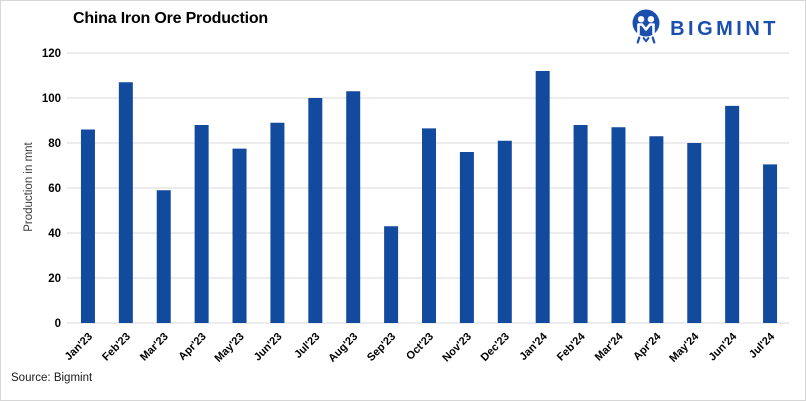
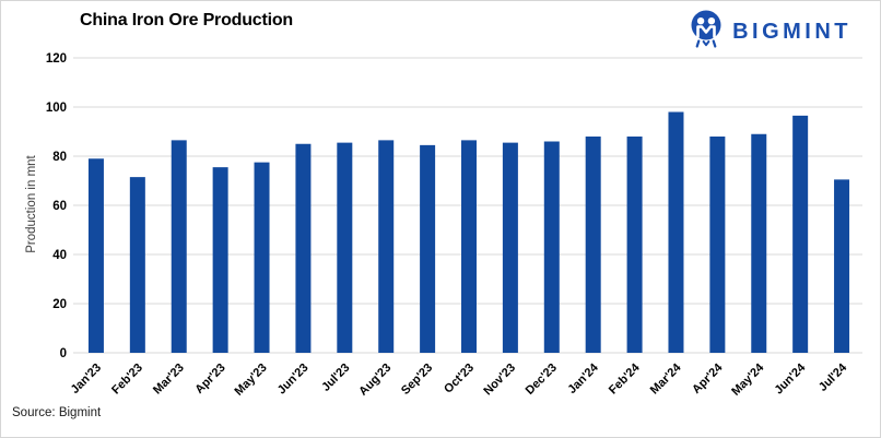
Jan'23: 86 -> 79
Feb'23: 107 -> 72
Mar'23: 59 -> 86
Apr'23: 88 -> 76
Jun'23: 89 -> 85
Jul'23: 100 -> 86
Aug'23: 103 -> 86
Sep'23: 43 -> 84
Nov'23: 76 -> 86
Dec'23: 81 -> 86
Jan'24: 112 -> 88
Mar'24: 87 -> 98
Apr'24: 83 -> 88
May'24: 80 -> 89
